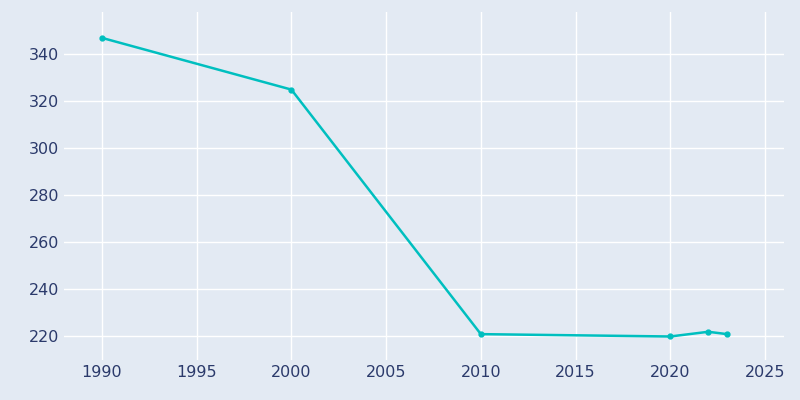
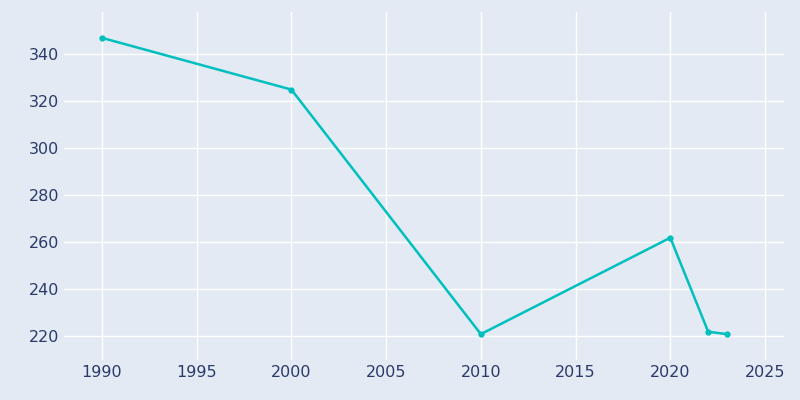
2020: 220 -> 262
